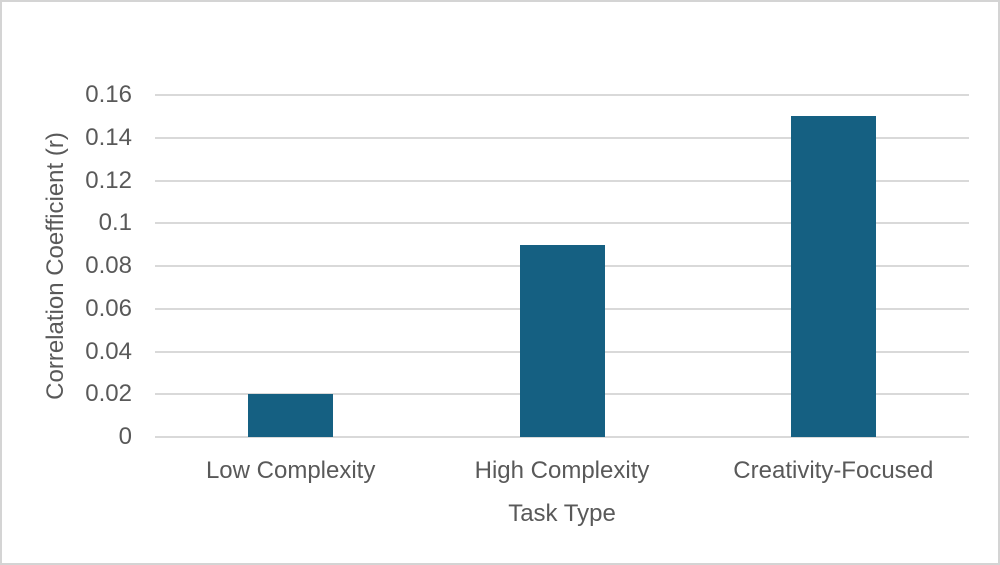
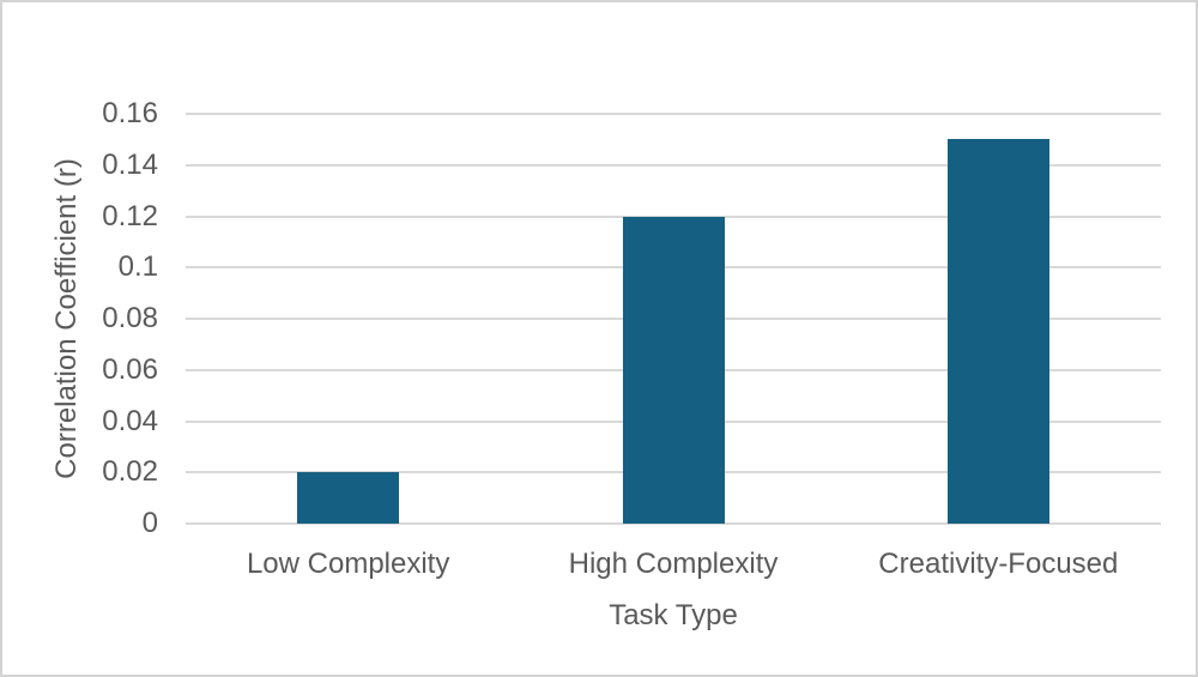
High Complexity: 0.09 -> 0.12
